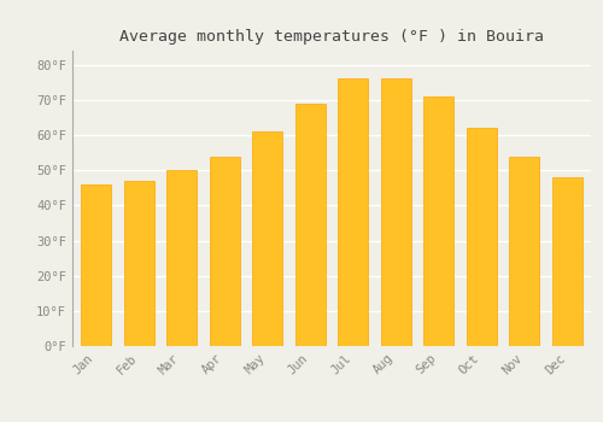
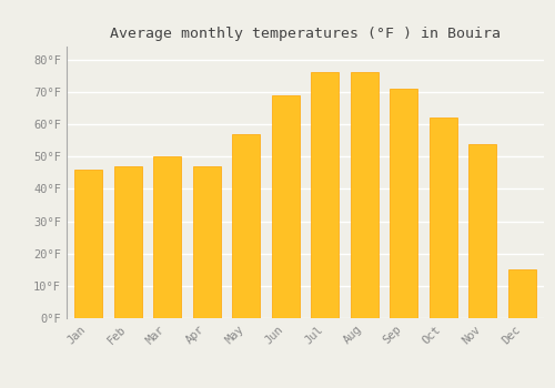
Apr: 54°F -> 47°F
May: 61°F -> 57°F
Dec: 48°F -> 15°F
